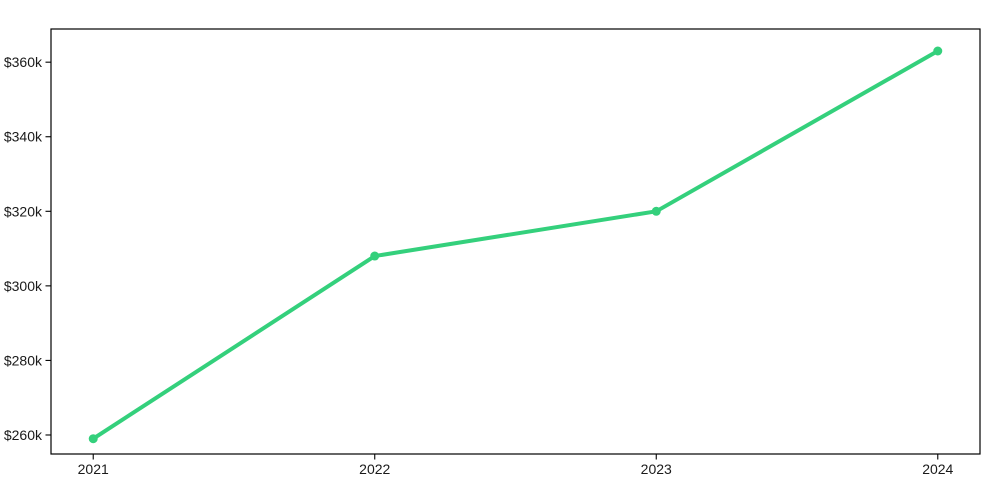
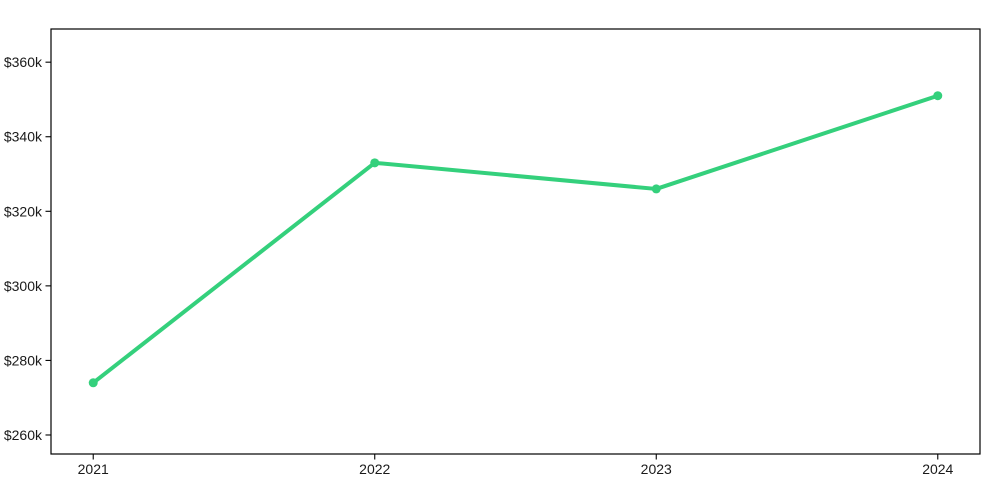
2021: $259k -> $274k
2022: $308k -> $333k
2023: $320k -> $326k
2024: $363k -> $351k
